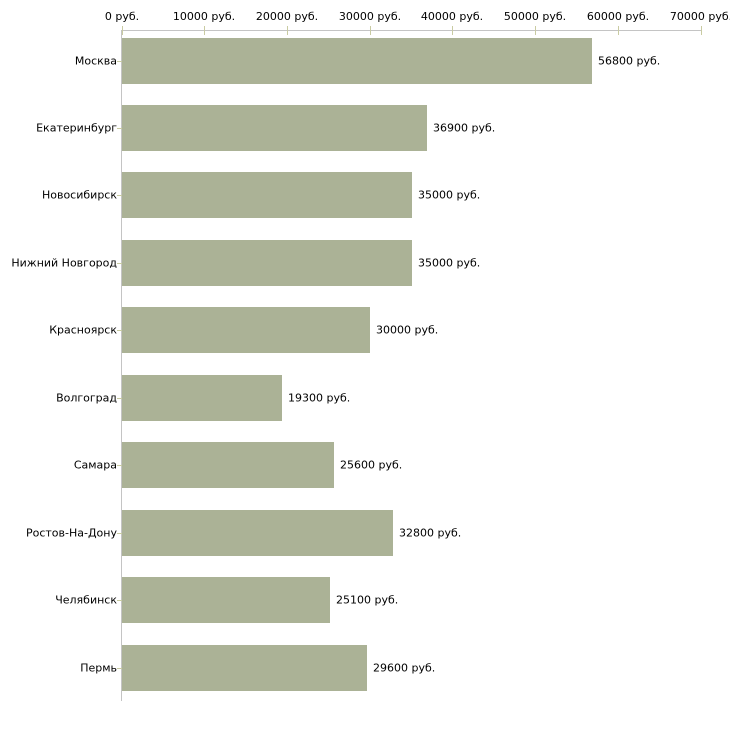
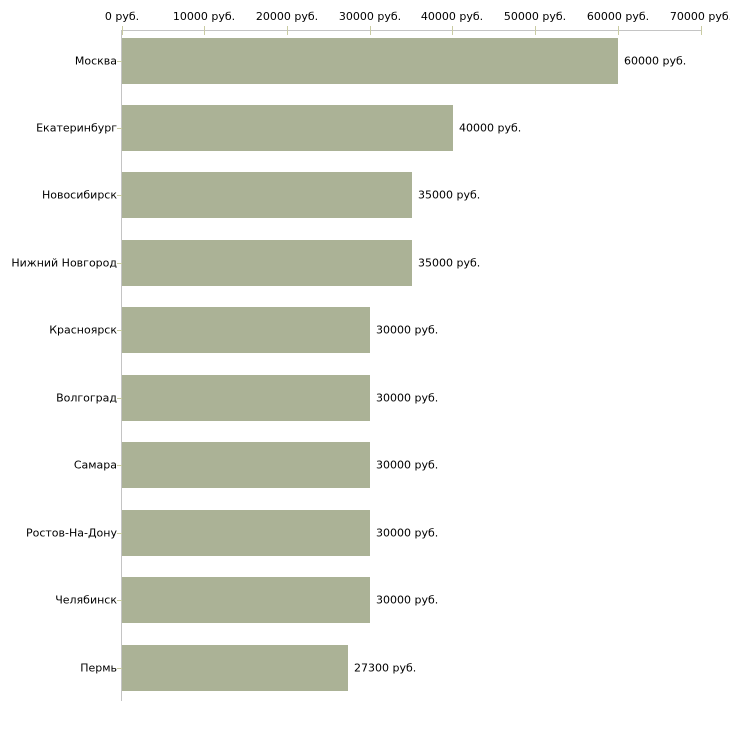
Москва: 56800 -> 60000
Екатеринбург: 36900 -> 40000
Волгоград: 19300 -> 30000
Самара: 25600 -> 30000
Ростов-На-Дону: 32800 -> 30000
Челябинск: 25100 -> 30000
Пермь: 29600 -> 27300
